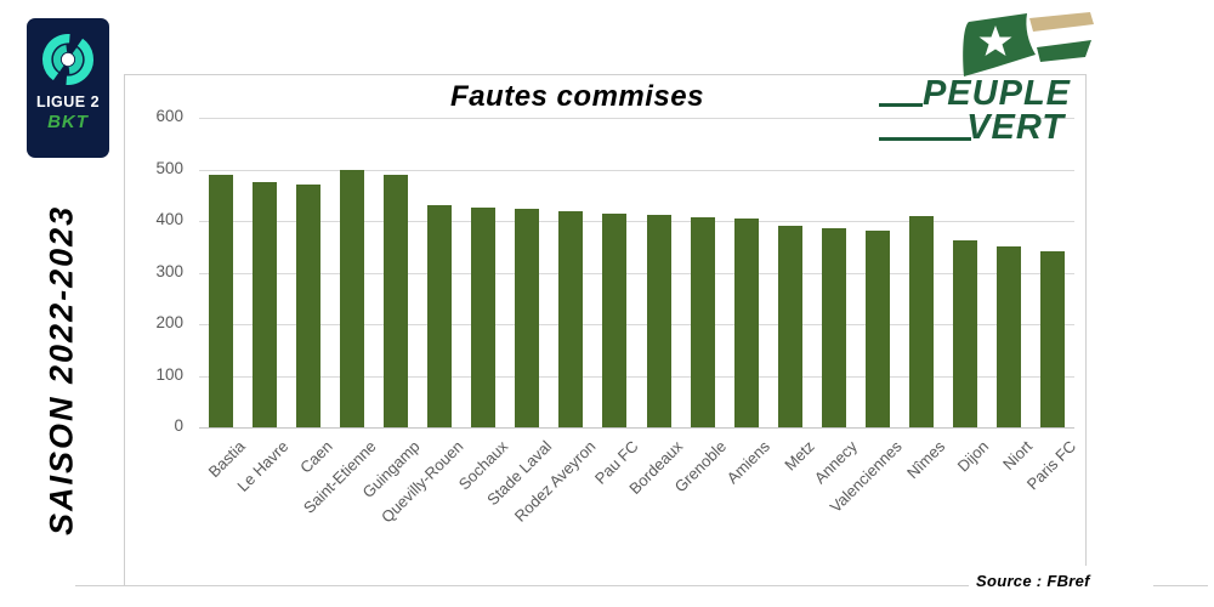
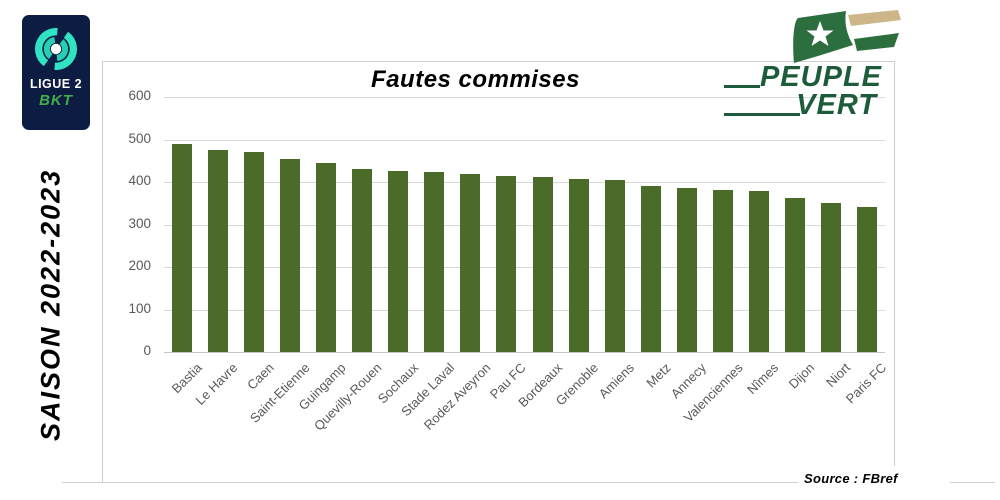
Saint-Etienne: 500 -> 460
Guingamp: 490 -> 440
Nîmes: 410 -> 380
